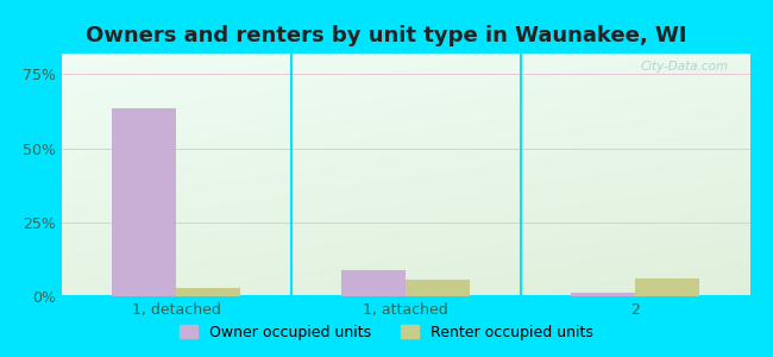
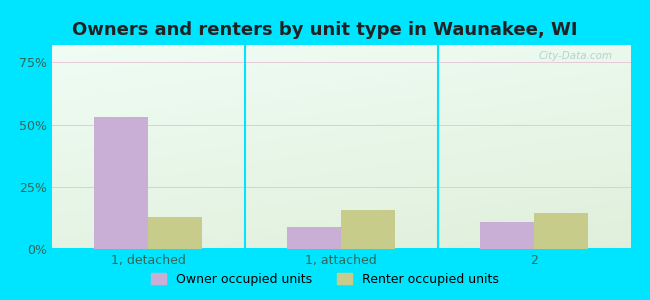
Owner occupied units/1, detached: 63.5% -> 53.0%
Renter occupied units/1, detached: 2.8% -> 13.0%
Renter occupied units/1, attached: 5.5% -> 15.5%
Owner occupied units/2: 1.3% -> 11.0%
Renter occupied units/2: 6.2% -> 14.5%
